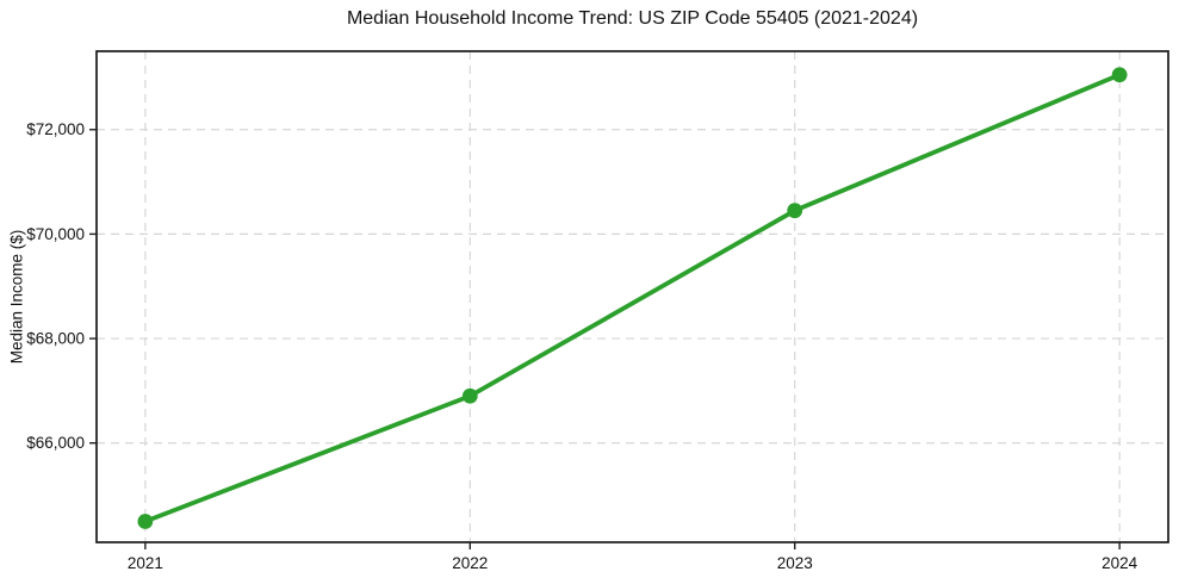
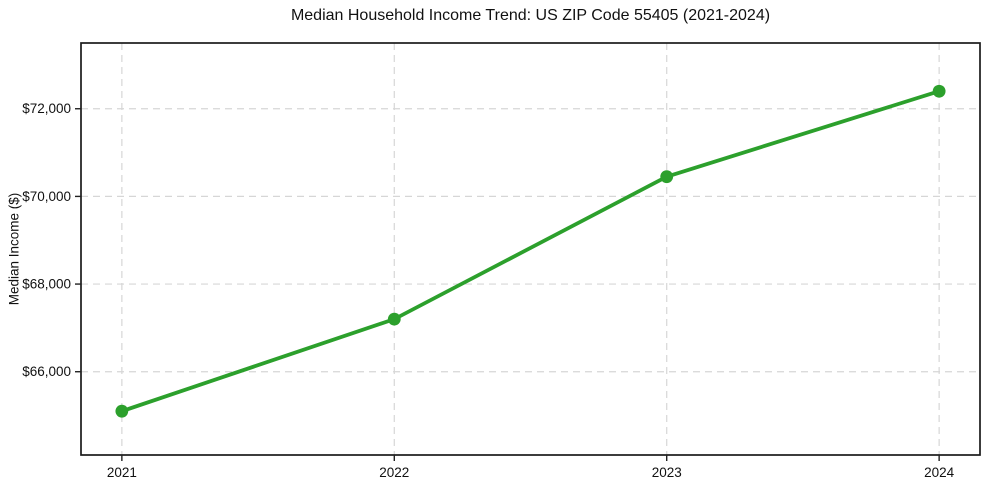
2021: $64500 -> $65100
2022: $66900 -> $67200
2024: $73000 -> $72400
